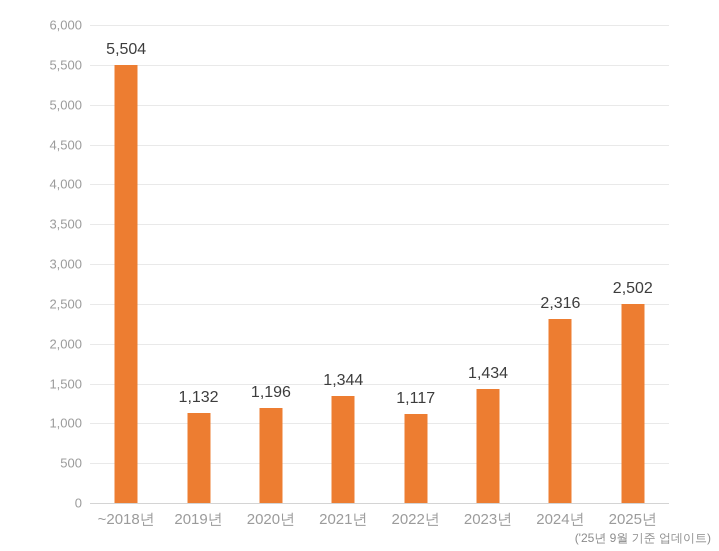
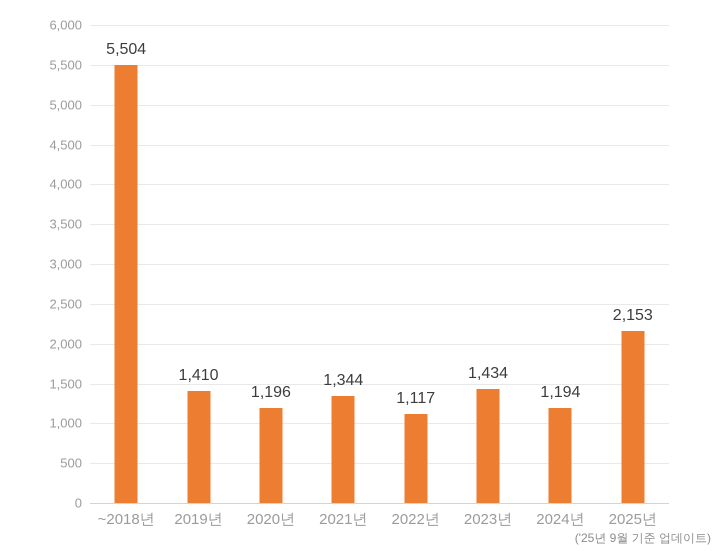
2019년: 1,132 -> 1,410
2024년: 2,316 -> 1,194
2025년: 2,502 -> 2,153
